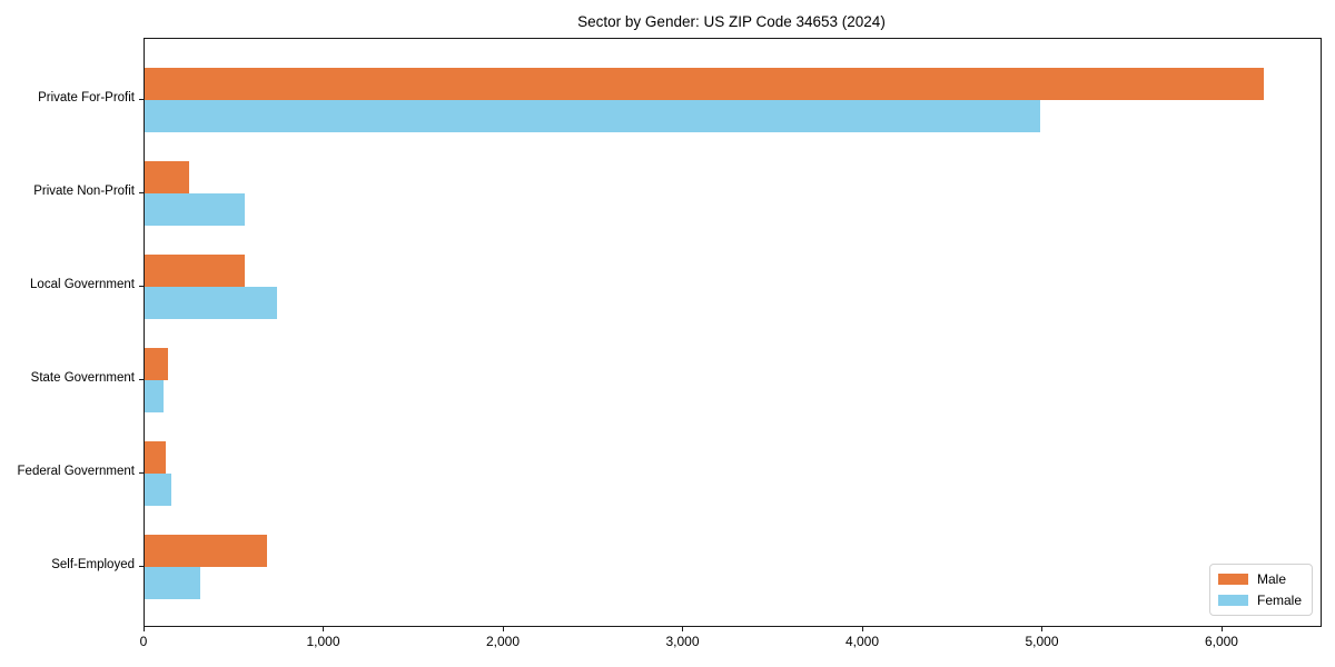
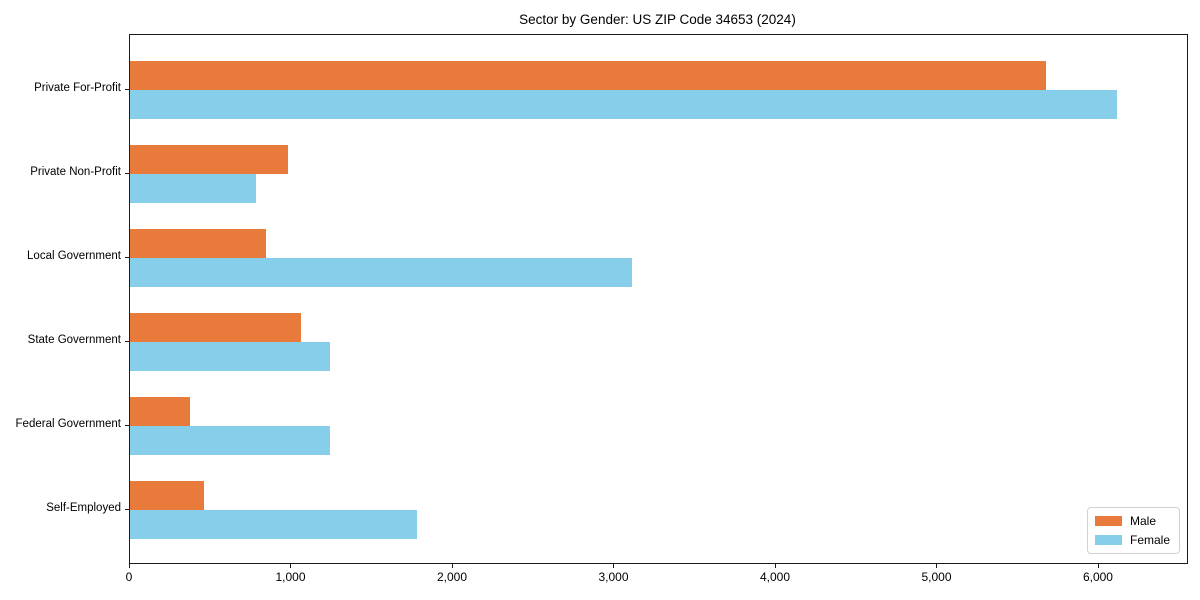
Male/Private For-Profit: 6230 -> 5670
Female/Private For-Profit: 4980 -> 6110
Male/Private Non-Profit: 250 -> 980
Female/Private Non-Profit: 560 -> 780
Male/Local Government: 560 -> 840
Female/Local Government: 740 -> 3110
Male/State Government: 130 -> 1060
Female/State Government: 100 -> 1240
Male/Federal Government: 120 -> 370
Female/Federal Government: 150 -> 1240
Male/Self-Employed: 680 -> 460
Female/Self-Employed: 310 -> 1780
